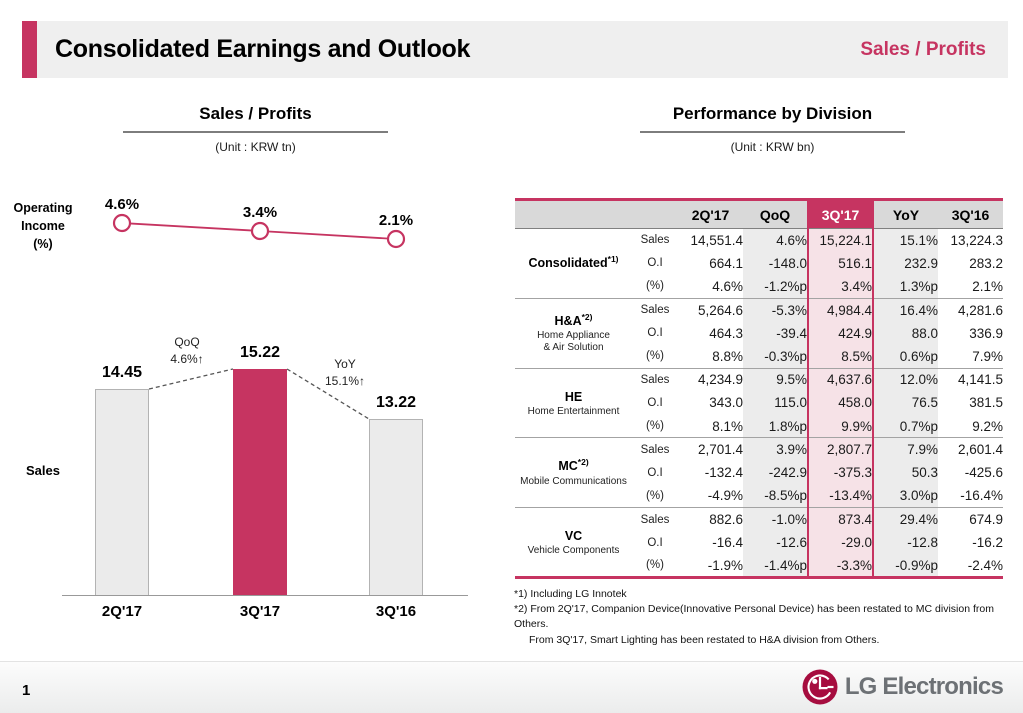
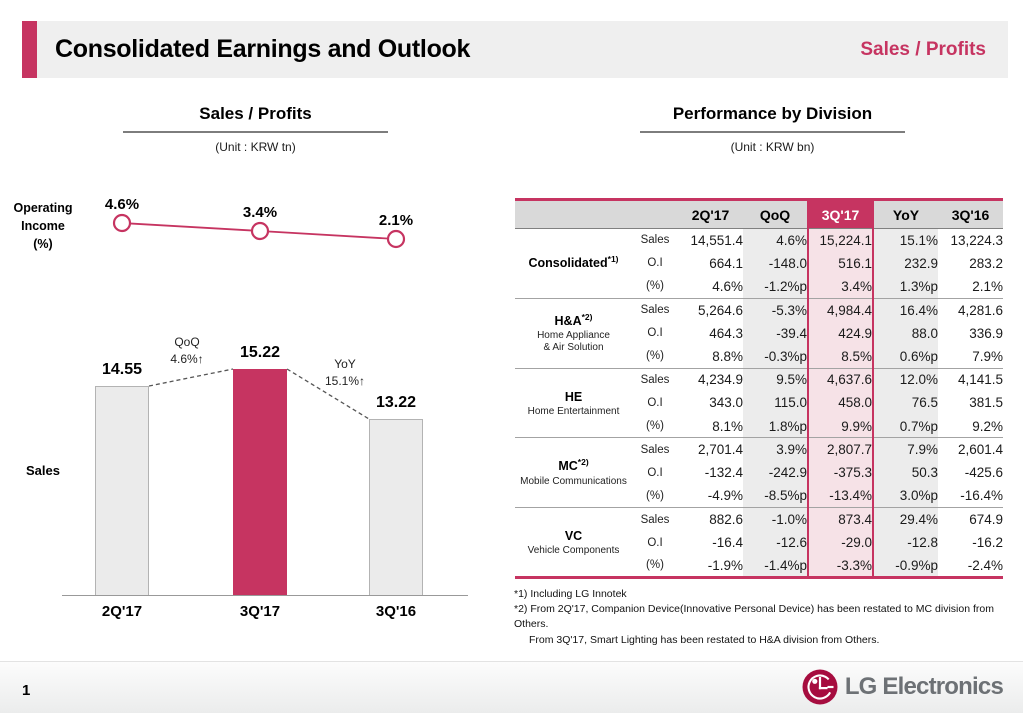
Sales/2Q'17: 14.45 -> 14.55
